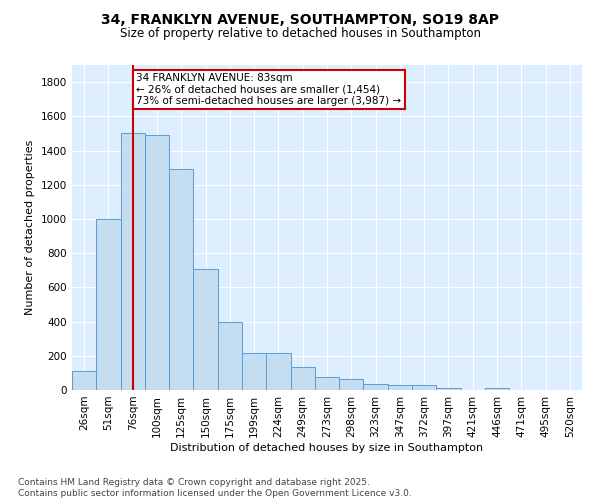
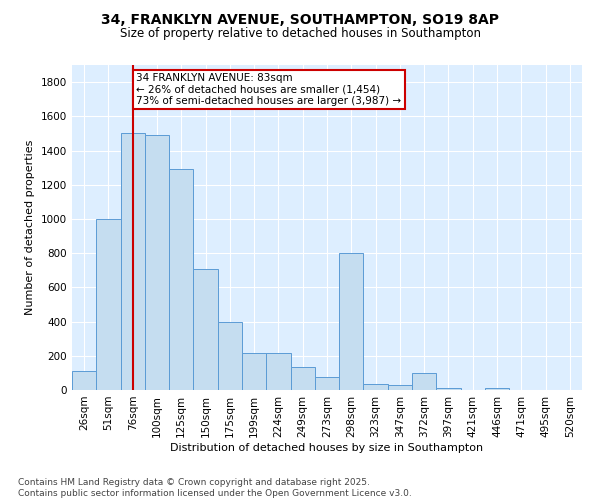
298sqm: 60 -> 800
372sqm: 30 -> 100
